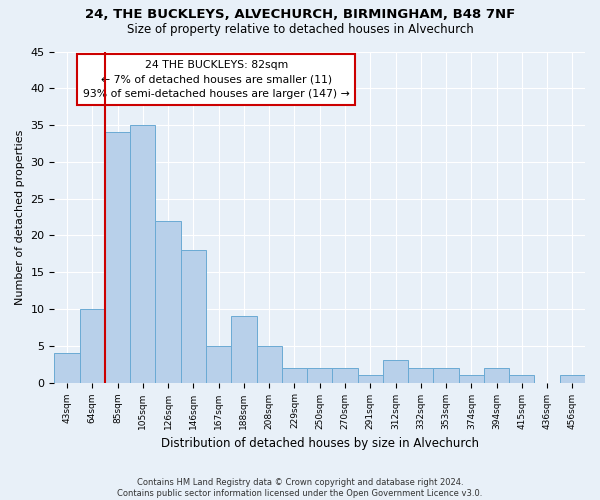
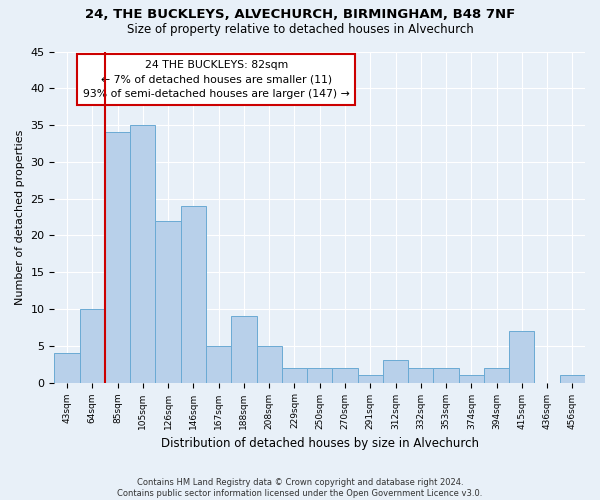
146sqm: 18 -> 24
415sqm: 1 -> 7
